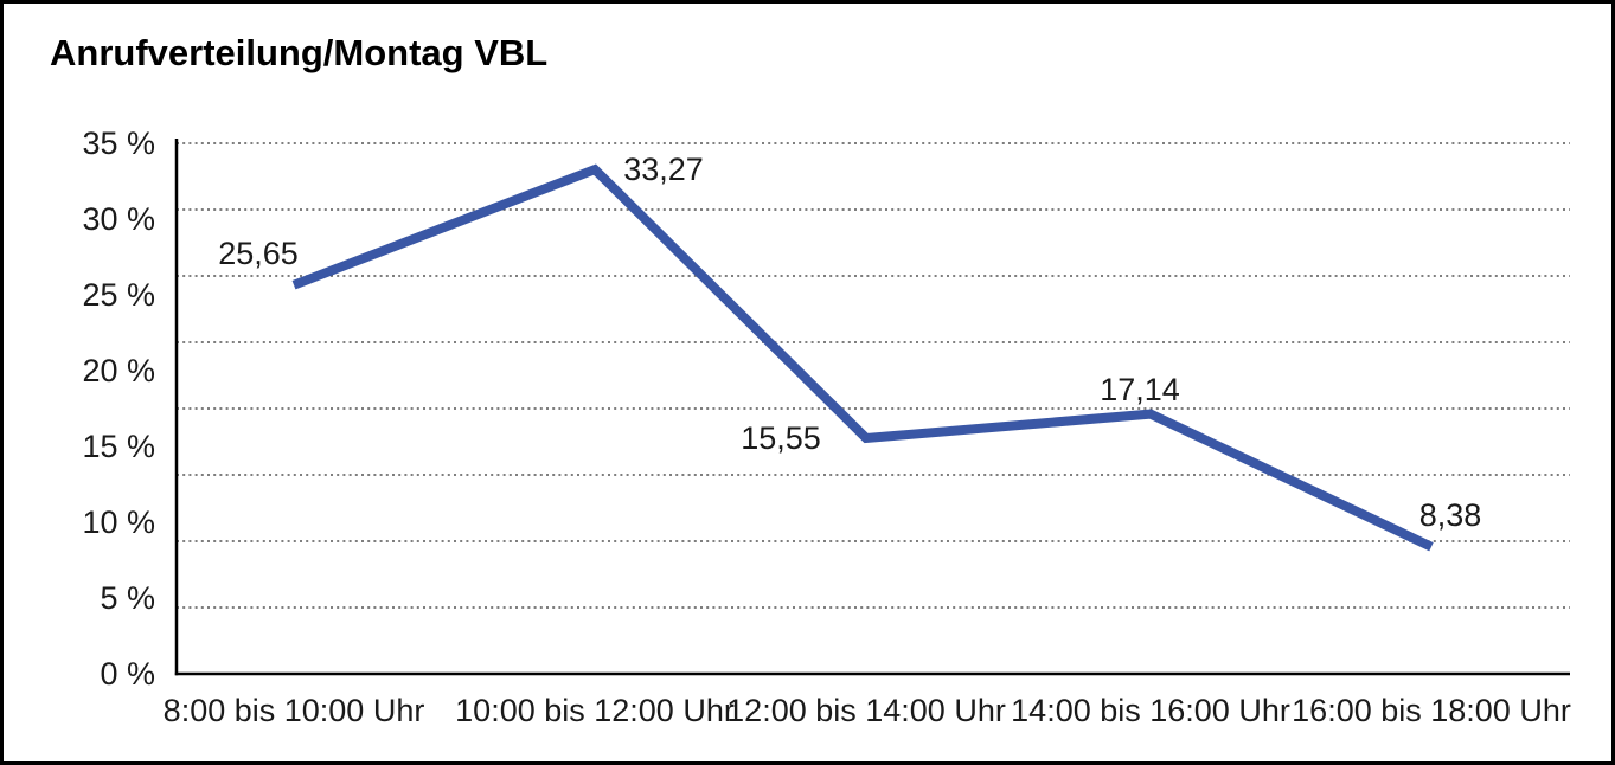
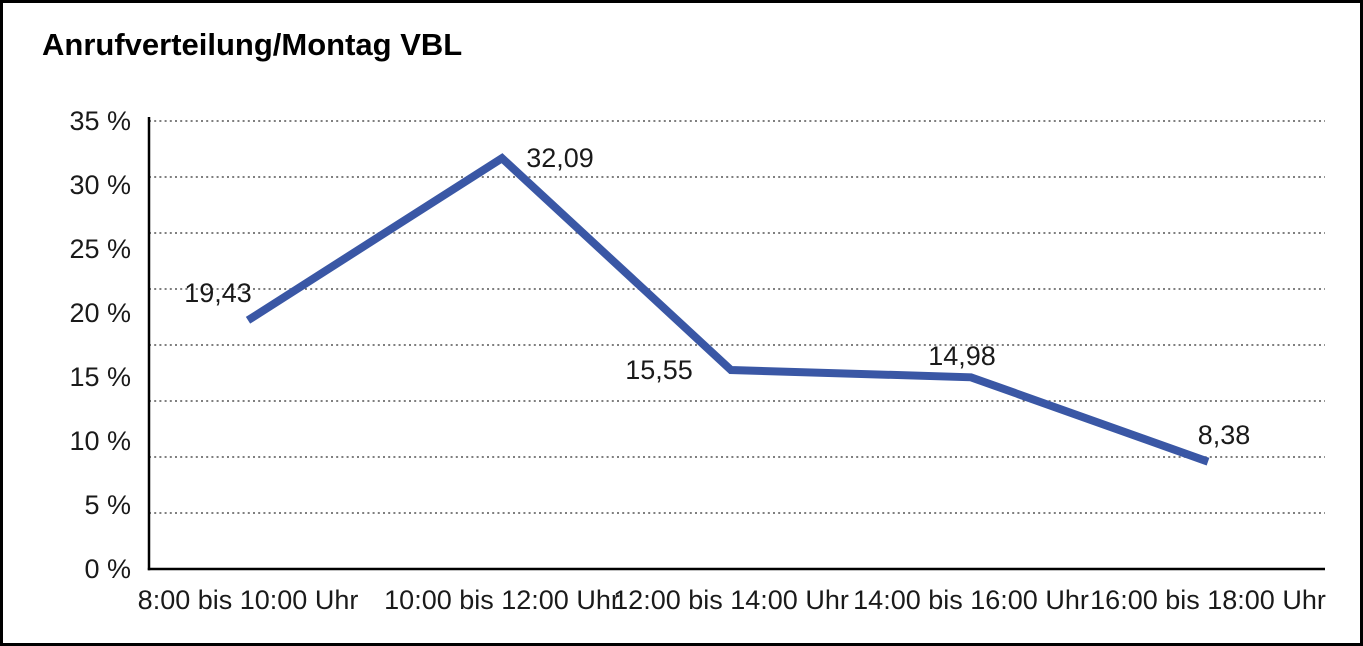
8:00 bis 10:00 Uhr: 25,65 -> 19,43
10:00 bis 12:00 Uhr: 33,27 -> 32,09
14:00 bis 16:00 Uhr: 17,14 -> 14,98
